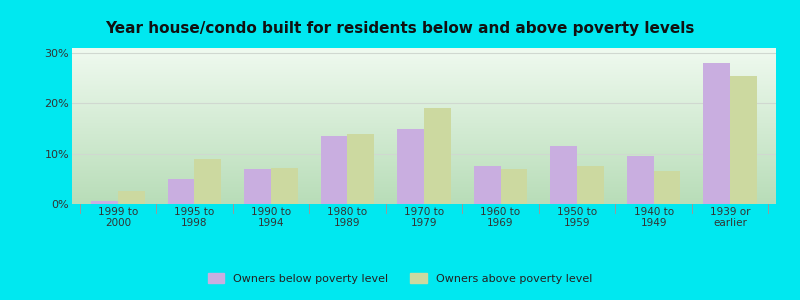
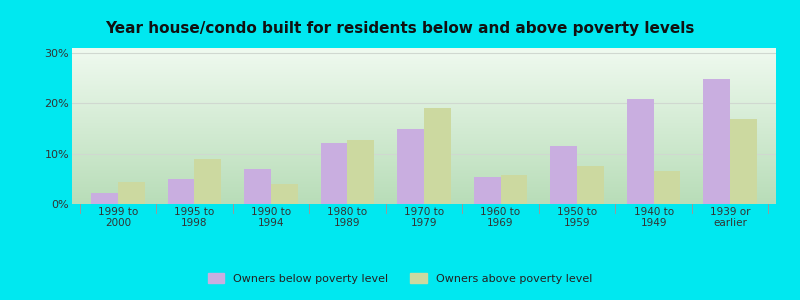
Owners below poverty level/1999 to 2000: 0.5% -> 2.2%
Owners above poverty level/1999 to 2000: 2.5% -> 4.4%
Owners above poverty level/1990 to 1994: 7.2% -> 4.0%
Owners below poverty level/1980 to 1989: 13.5% -> 12.2%
Owners above poverty level/1980 to 1989: 14.0% -> 12.8%
Owners below poverty level/1960 to 1969: 7.5% -> 5.4%
Owners above poverty level/1960 to 1969: 7.0% -> 5.8%
Owners below poverty level/1940 to 1949: 9.5% -> 20.8%
Owners below poverty level/1939 or earlier: 28.0% -> 24.8%
Owners above poverty level/1939 or earlier: 25.5% -> 16.8%
